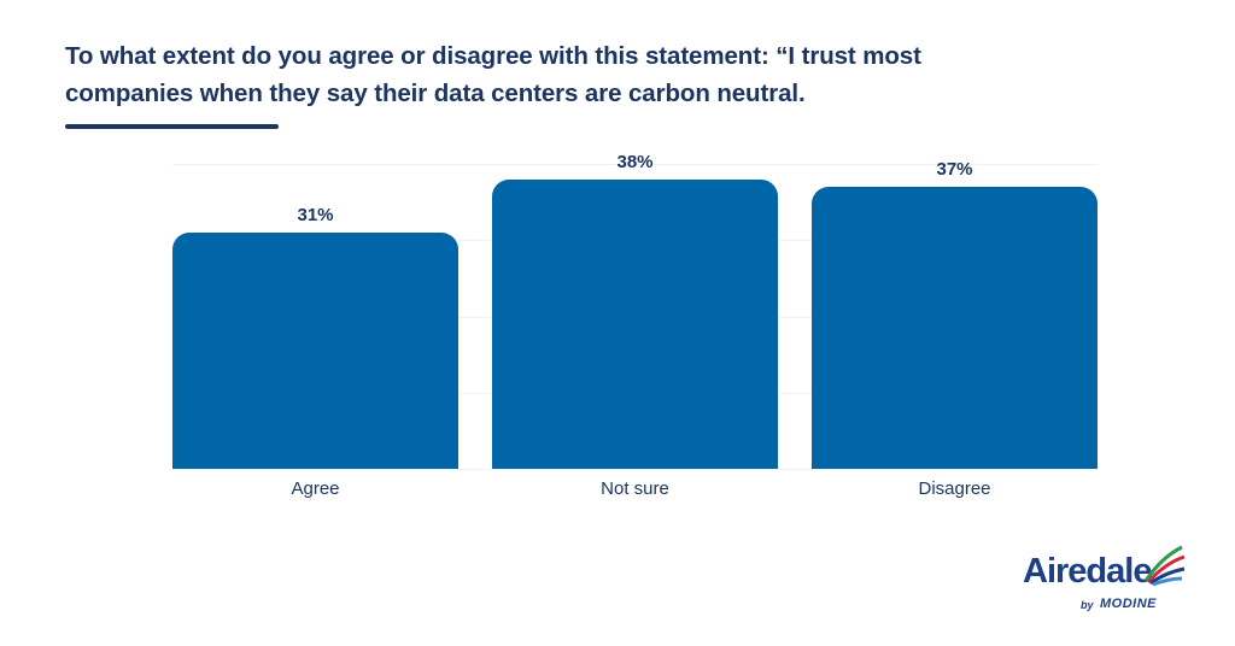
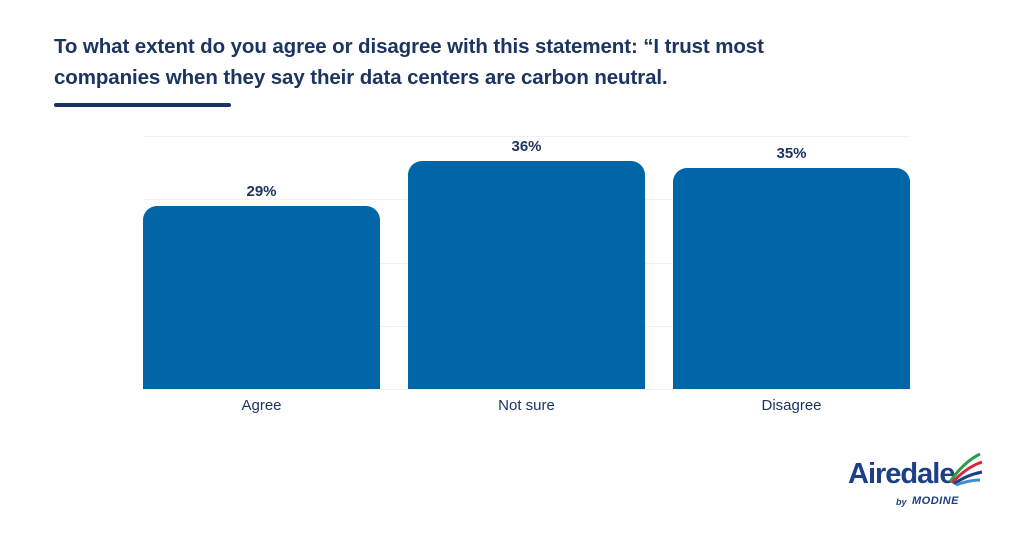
Agree: 31% -> 29%
Not sure: 38% -> 36%
Disagree: 37% -> 35%
